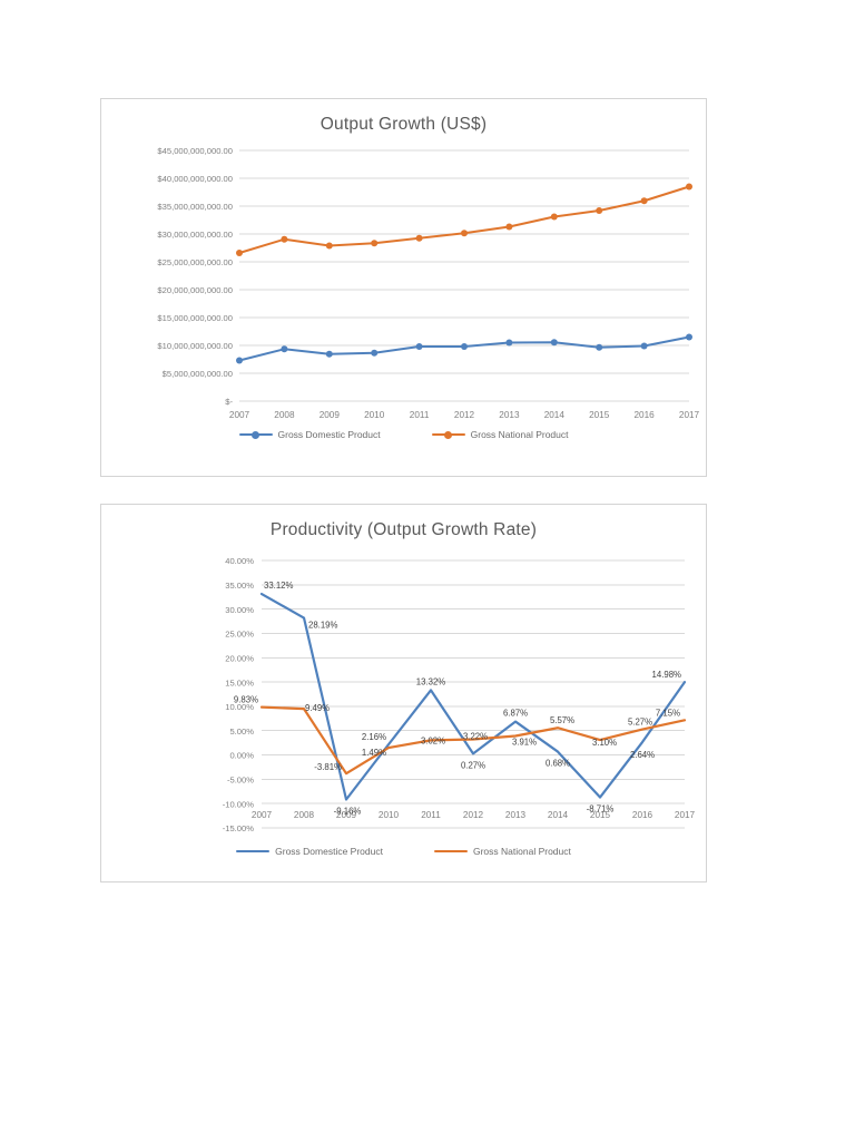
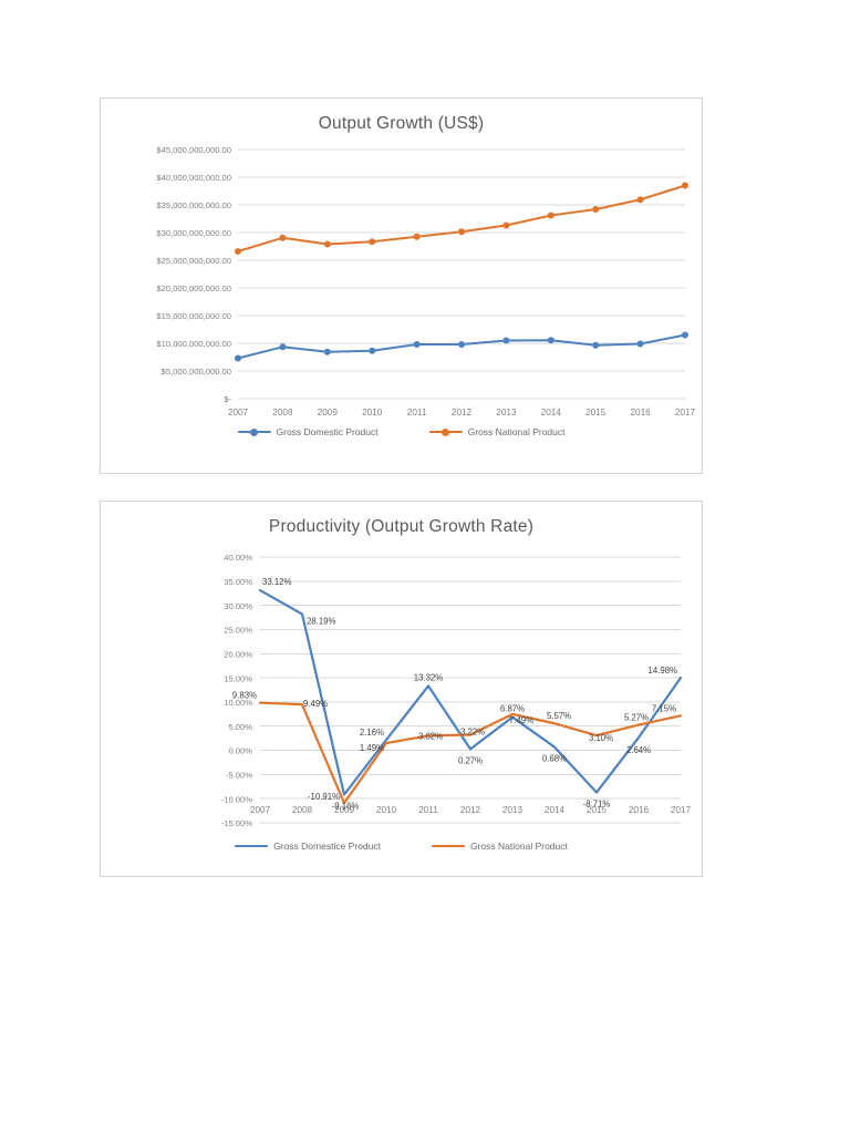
Productivity (Output Growth Rate)/Gross National Product/2009: -3.81% -> -10.91%
Productivity (Output Growth Rate)/Gross National Product/2013: 3.91% -> 7.49%
